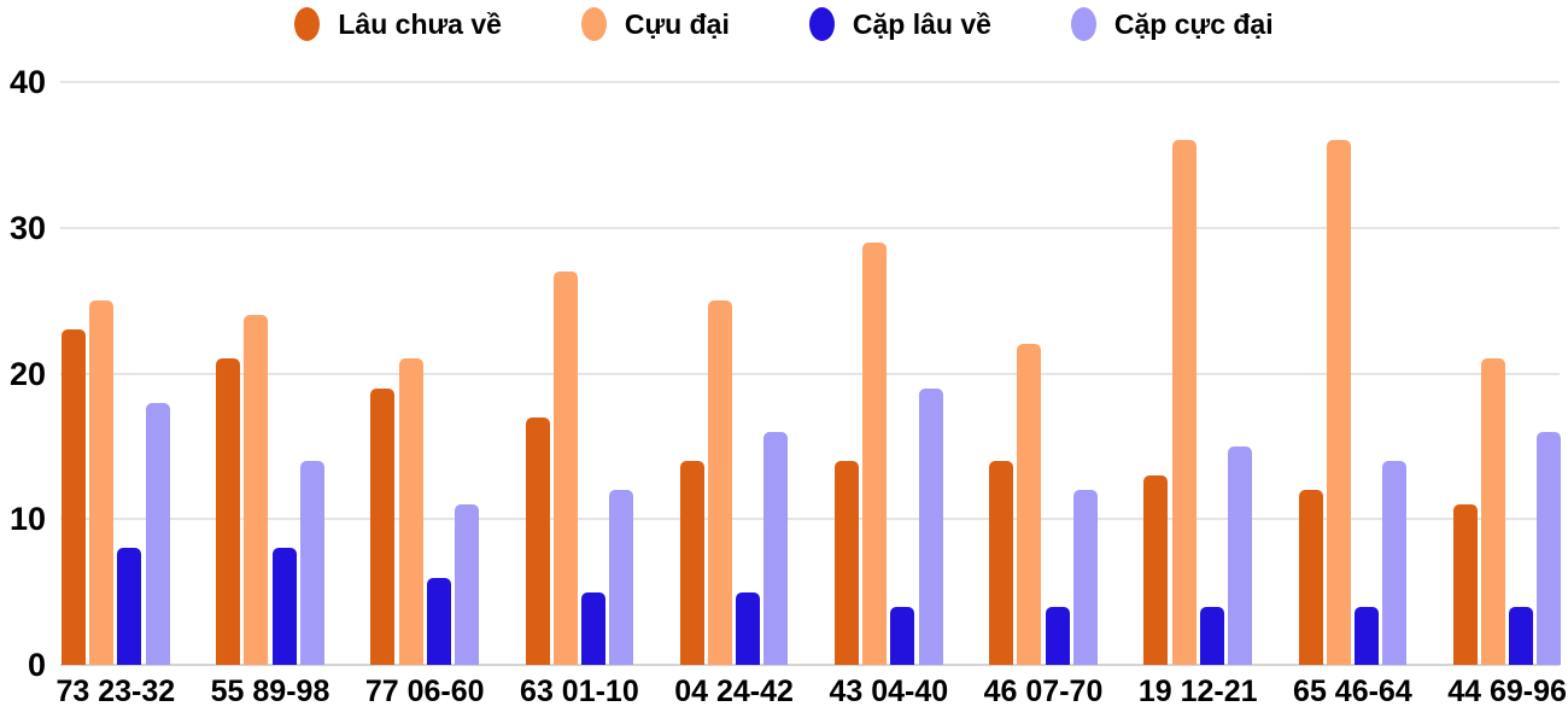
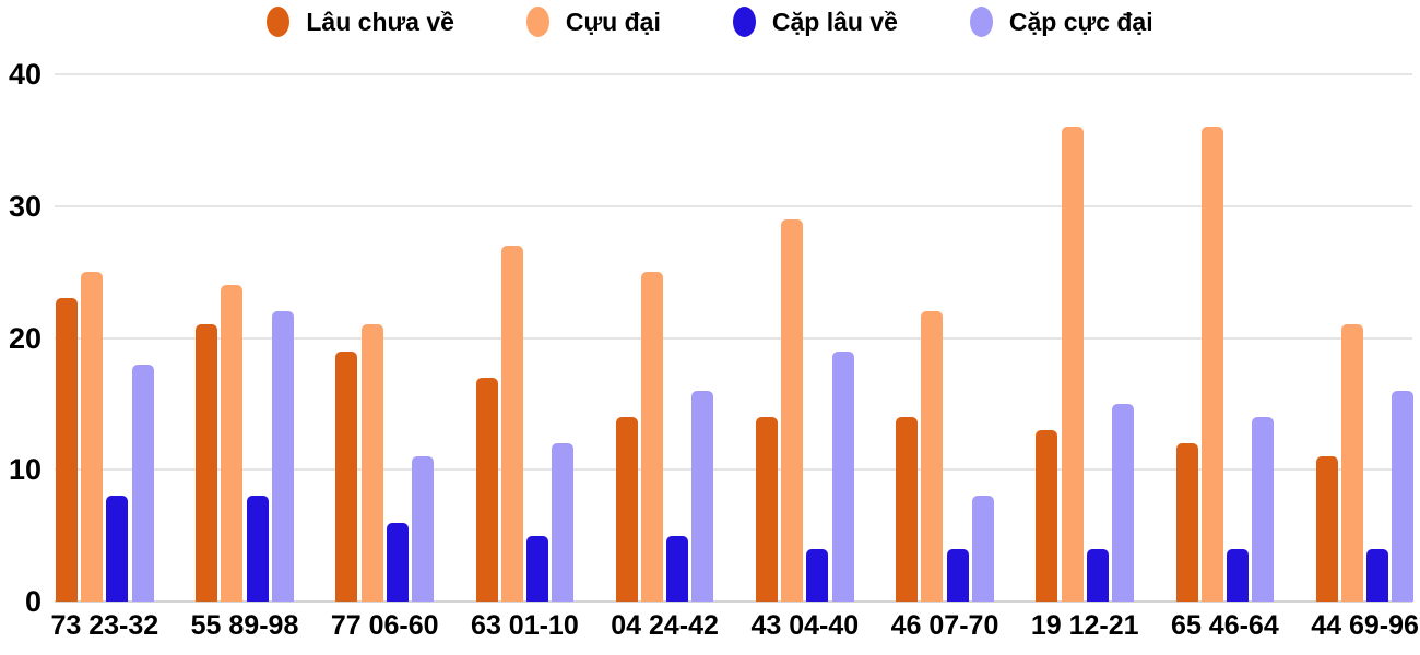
Cặp cực đại/55 89-98: 14 -> 22
Cặp cực đại/46 07-70: 12 -> 8
